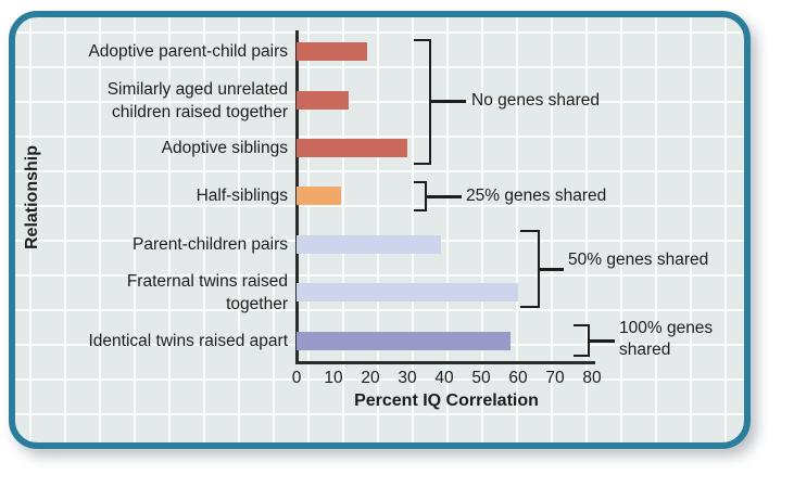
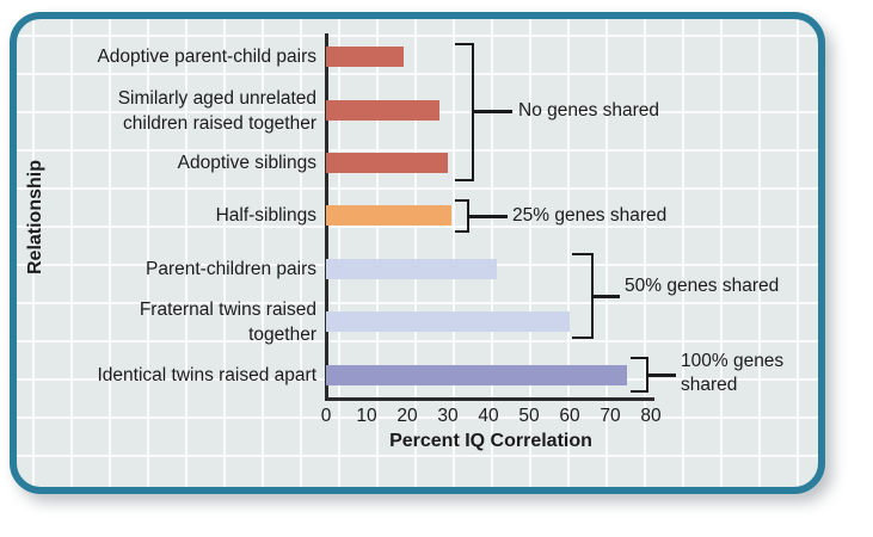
Similarly aged unrelated children raised together: 14 -> 28
Half-siblings: 12 -> 31
Parent-children pairs: 39 -> 42
Identical twins raised apart: 58 -> 74
